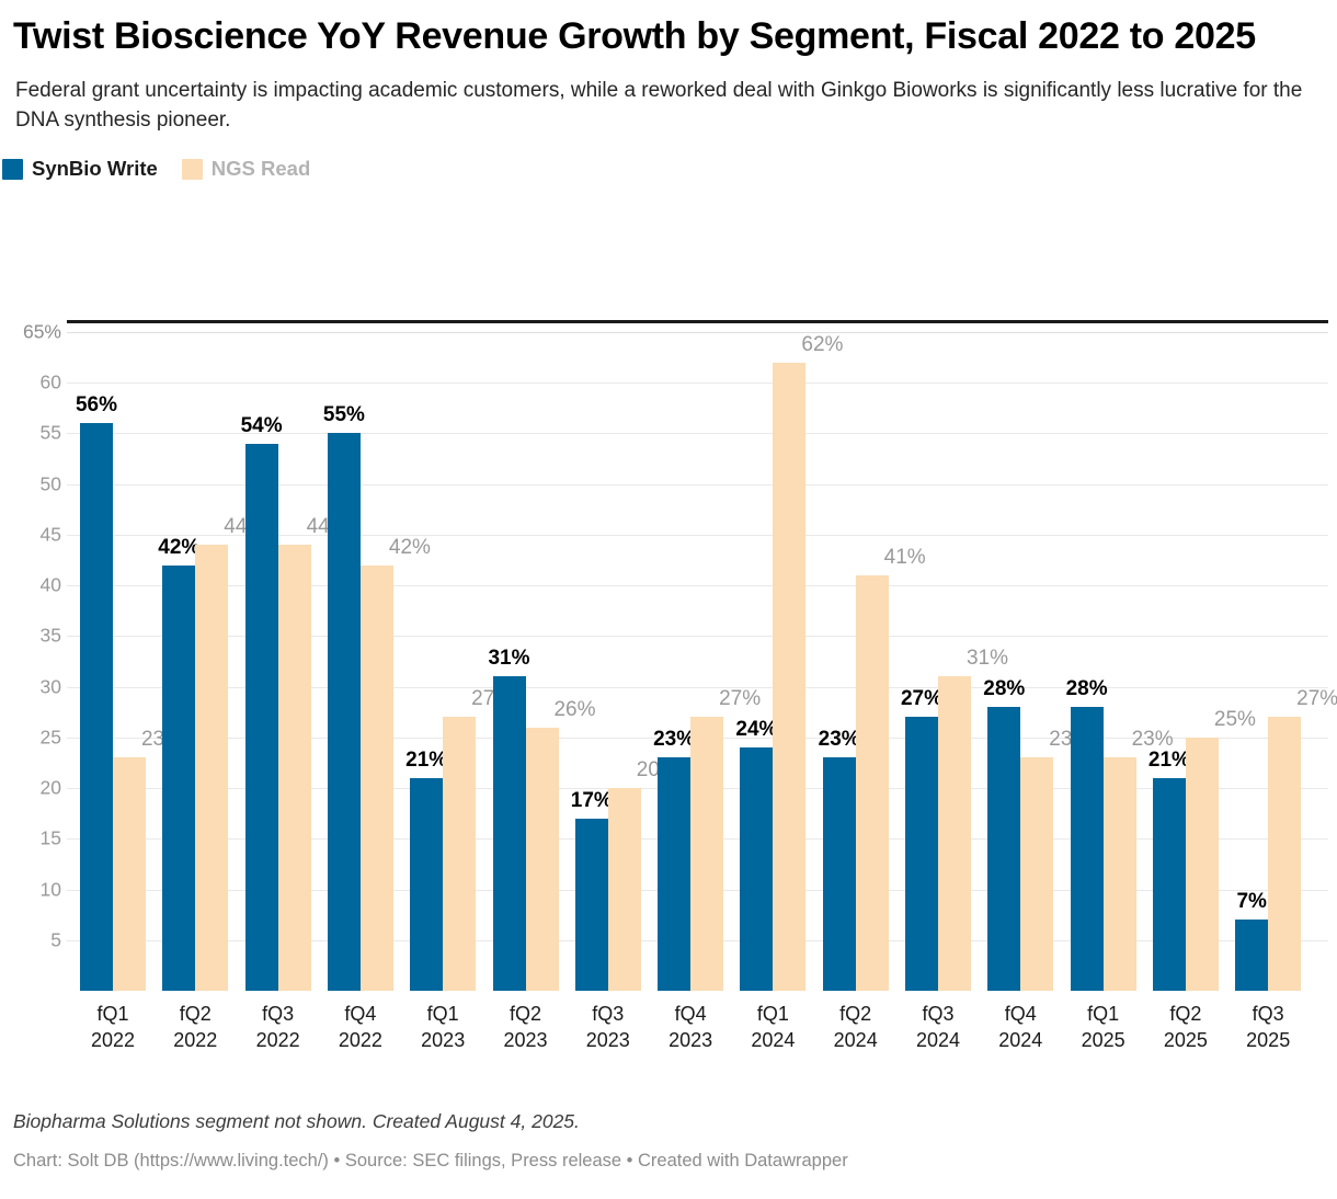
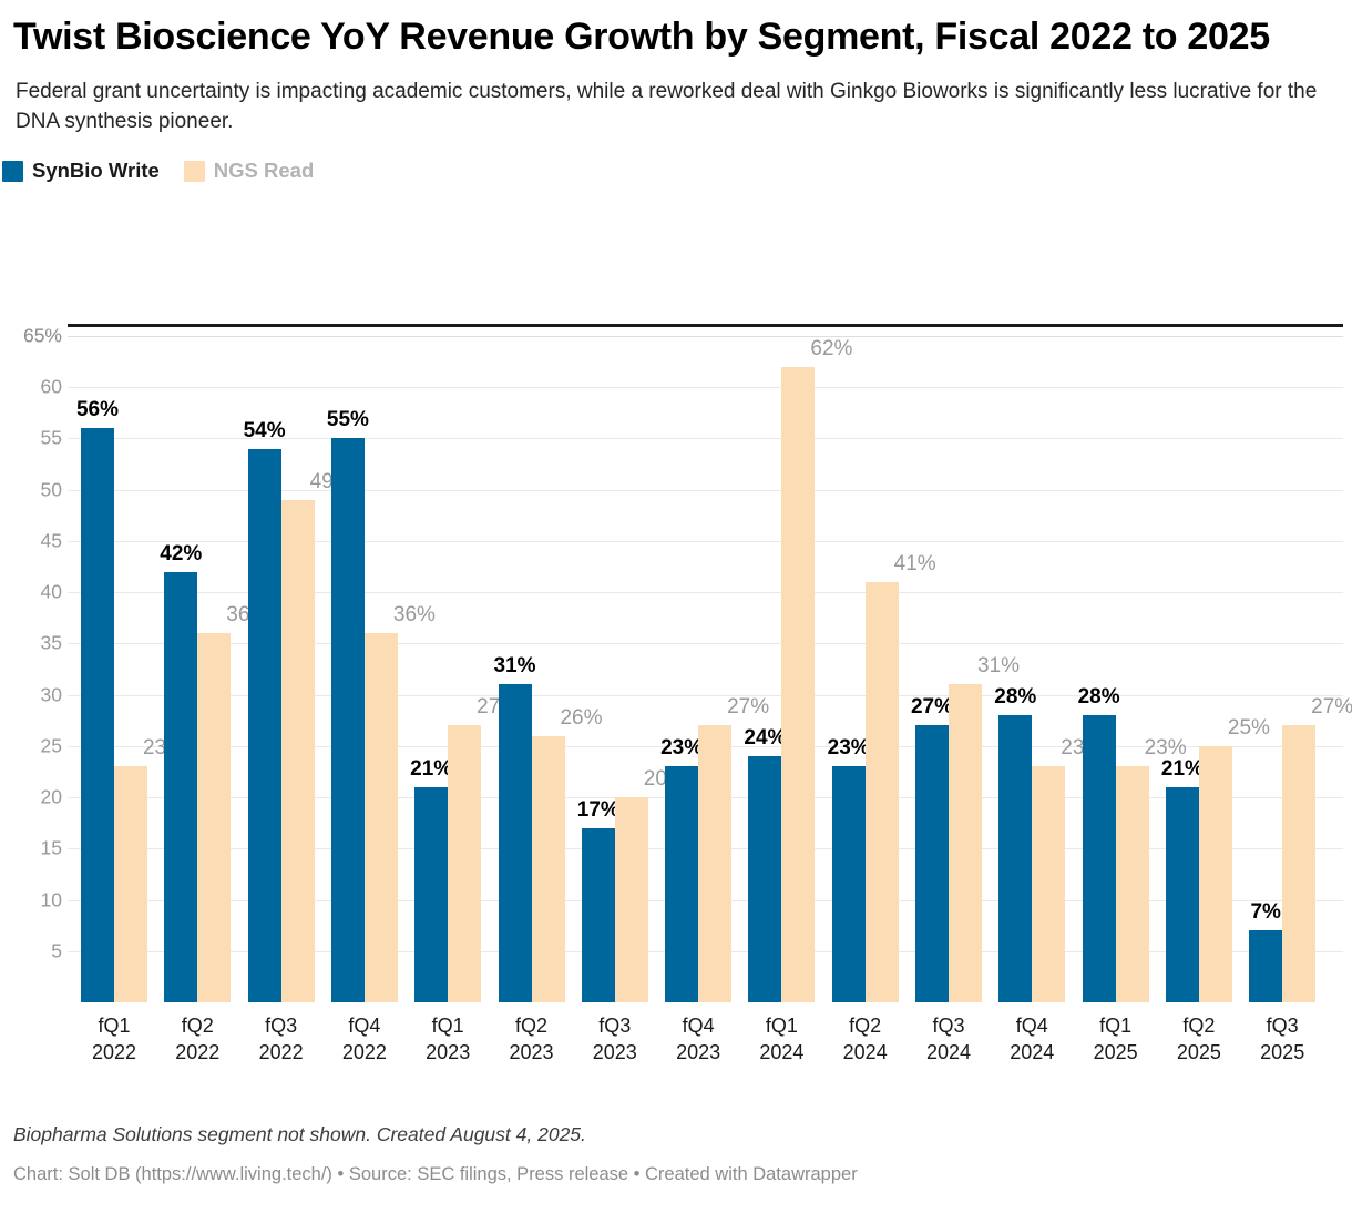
NGS Read/fQ2 2022: 44% -> 36%
NGS Read/fQ3 2022: 44% -> 49%
NGS Read/fQ4 2022: 42% -> 36%
